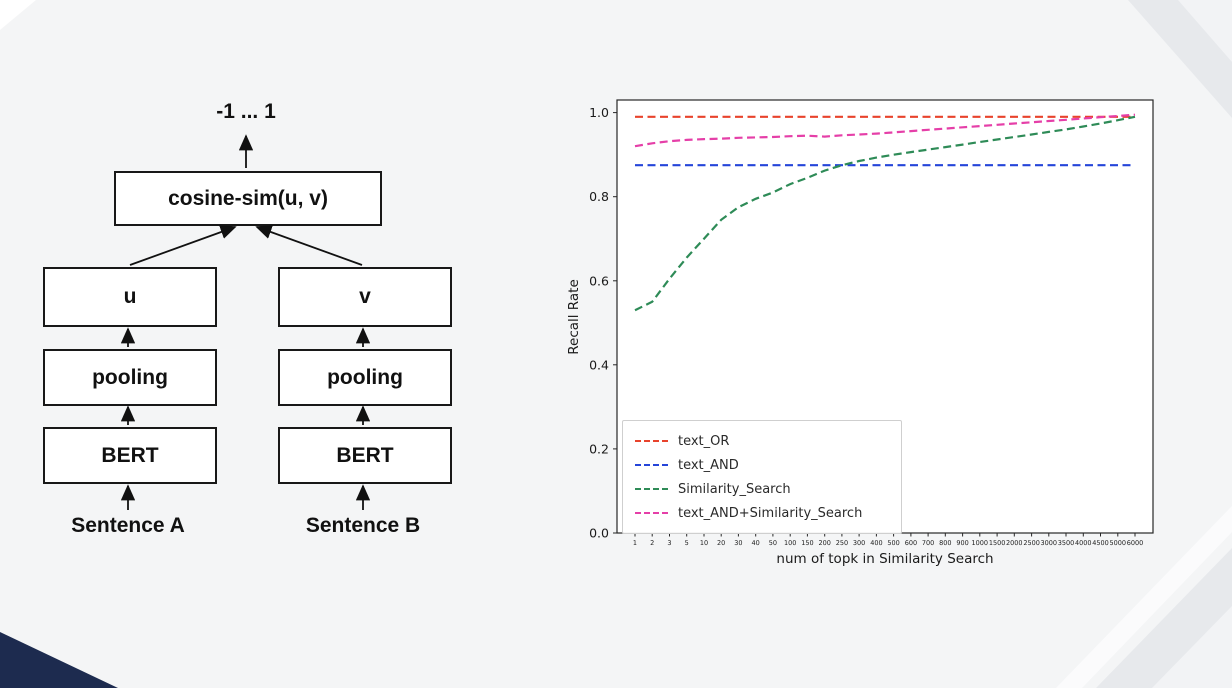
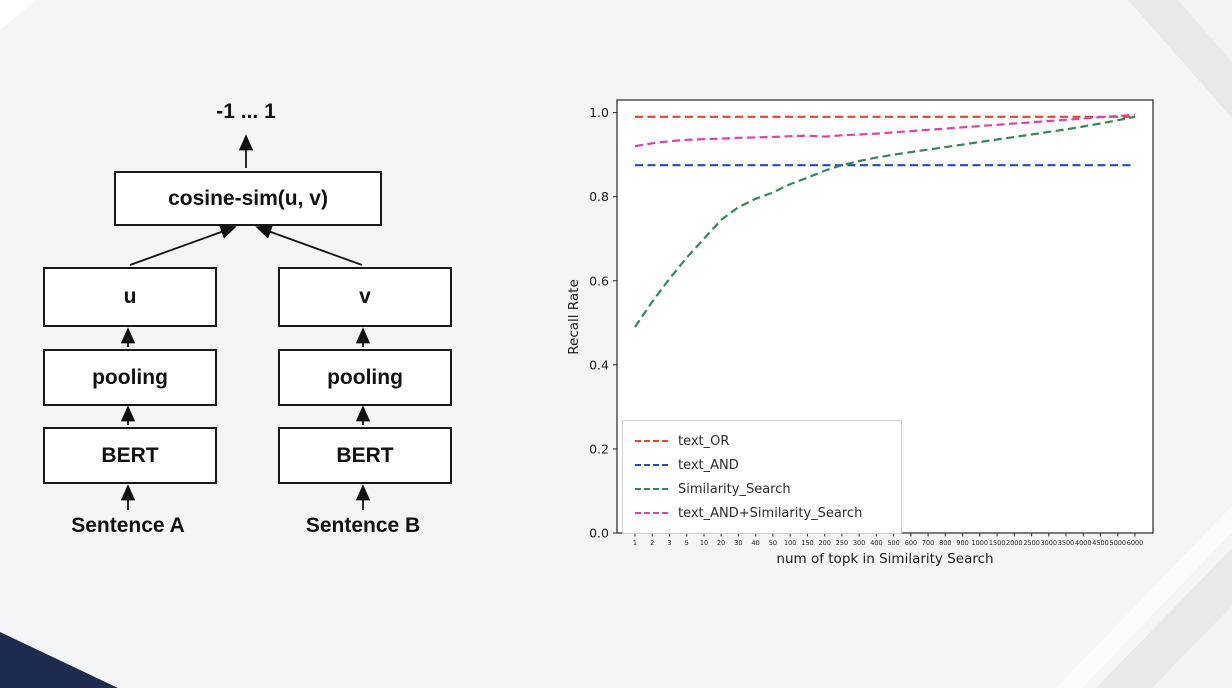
Similarity_Search/1: 0.53 -> 0.49
